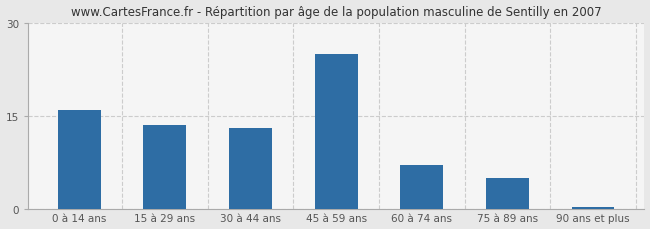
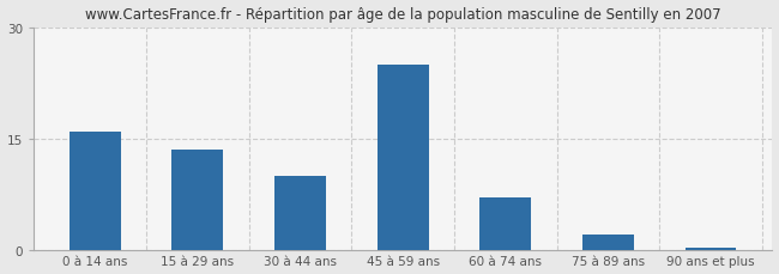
30 à 44 ans: 13.0 -> 10.0
75 à 89 ans: 5.0 -> 2.0
